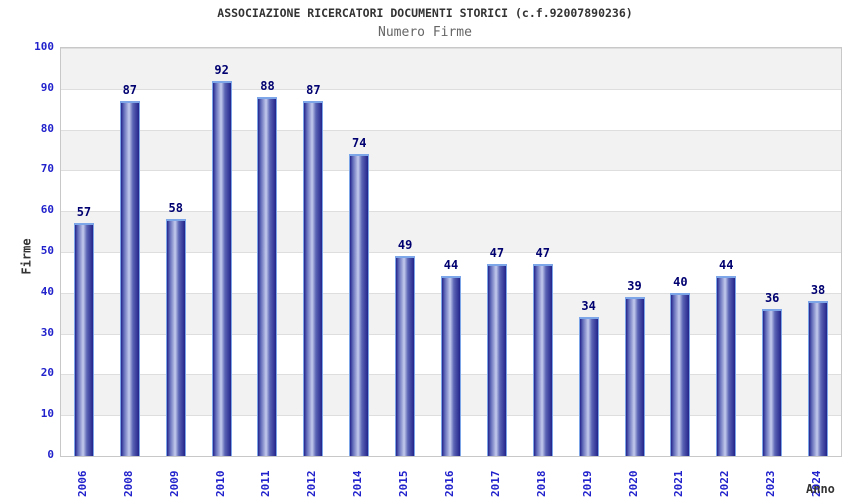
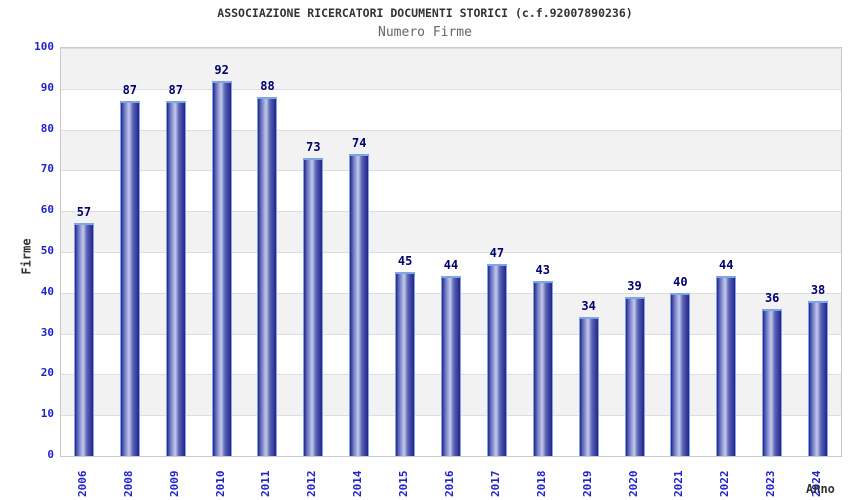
2009: 58 -> 87
2012: 87 -> 73
2015: 49 -> 45
2018: 47 -> 43
